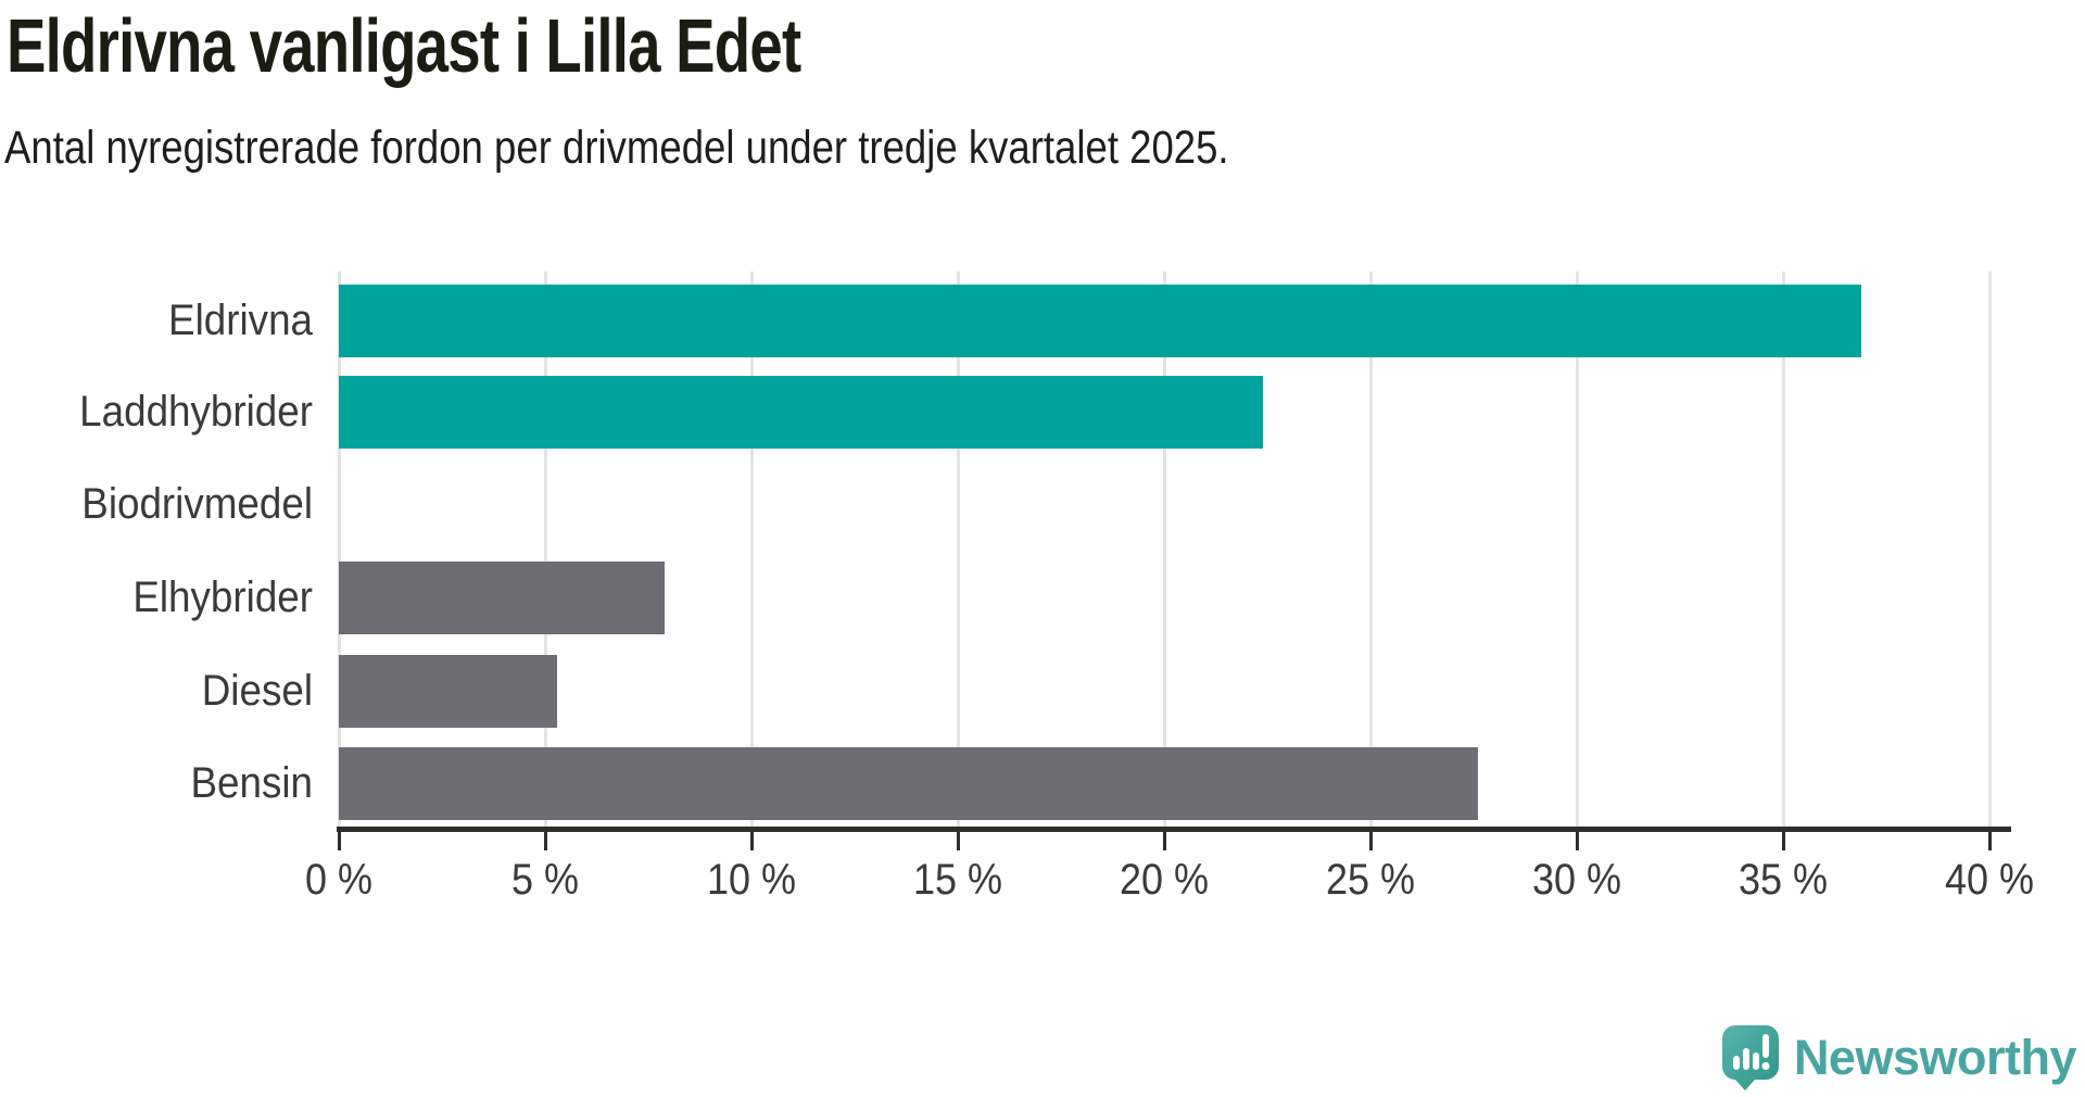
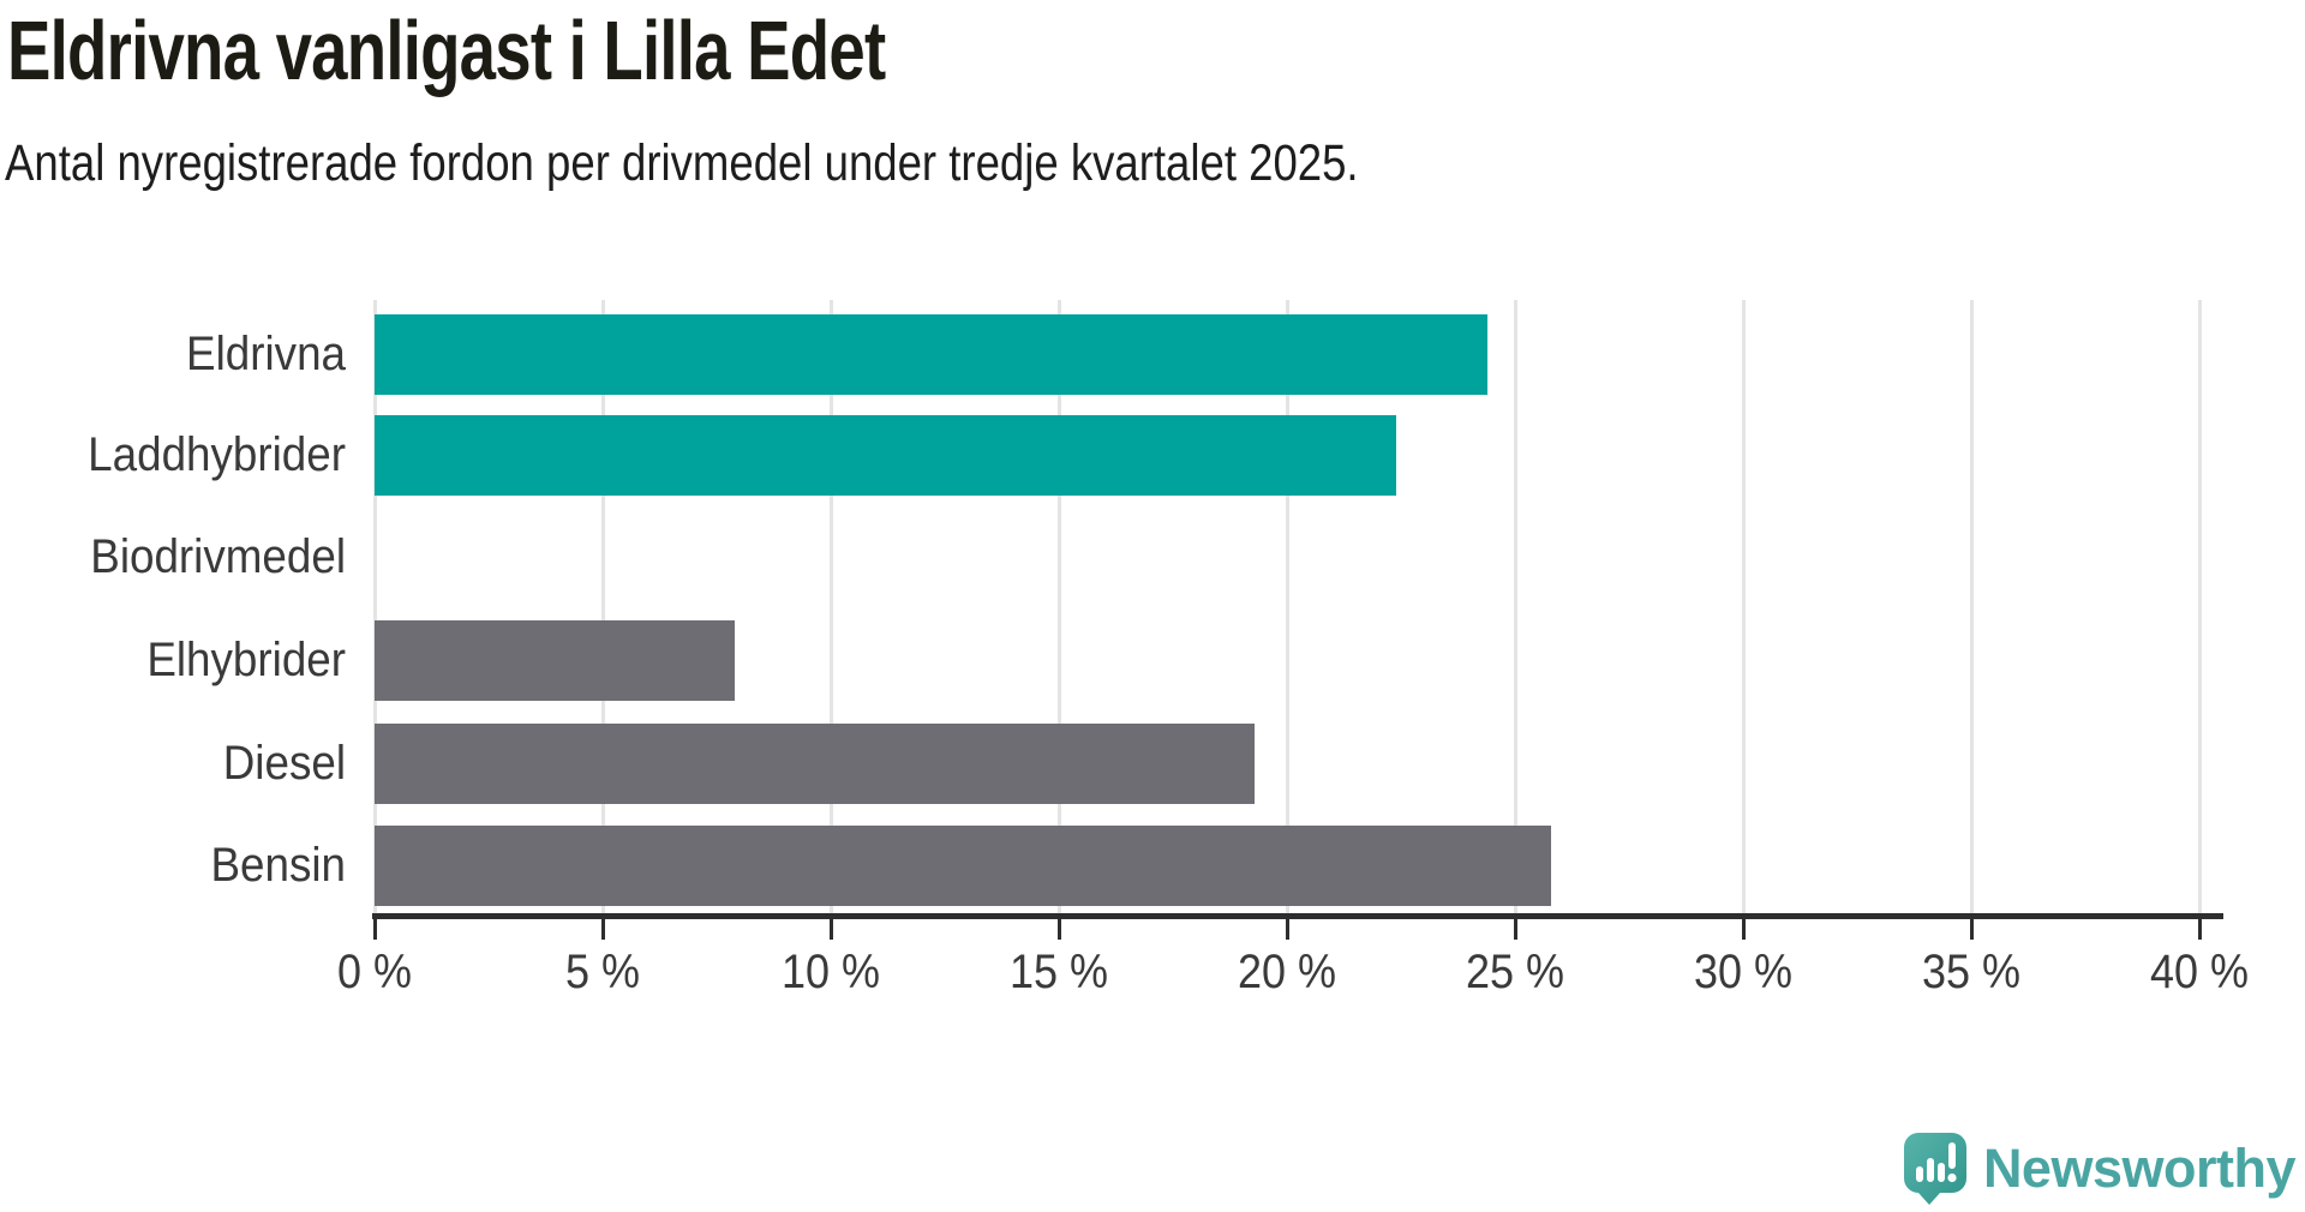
Eldrivna: 36.9% -> 24.4%
Diesel: 5.3% -> 19.3%
Bensin: 27.6% -> 25.8%
